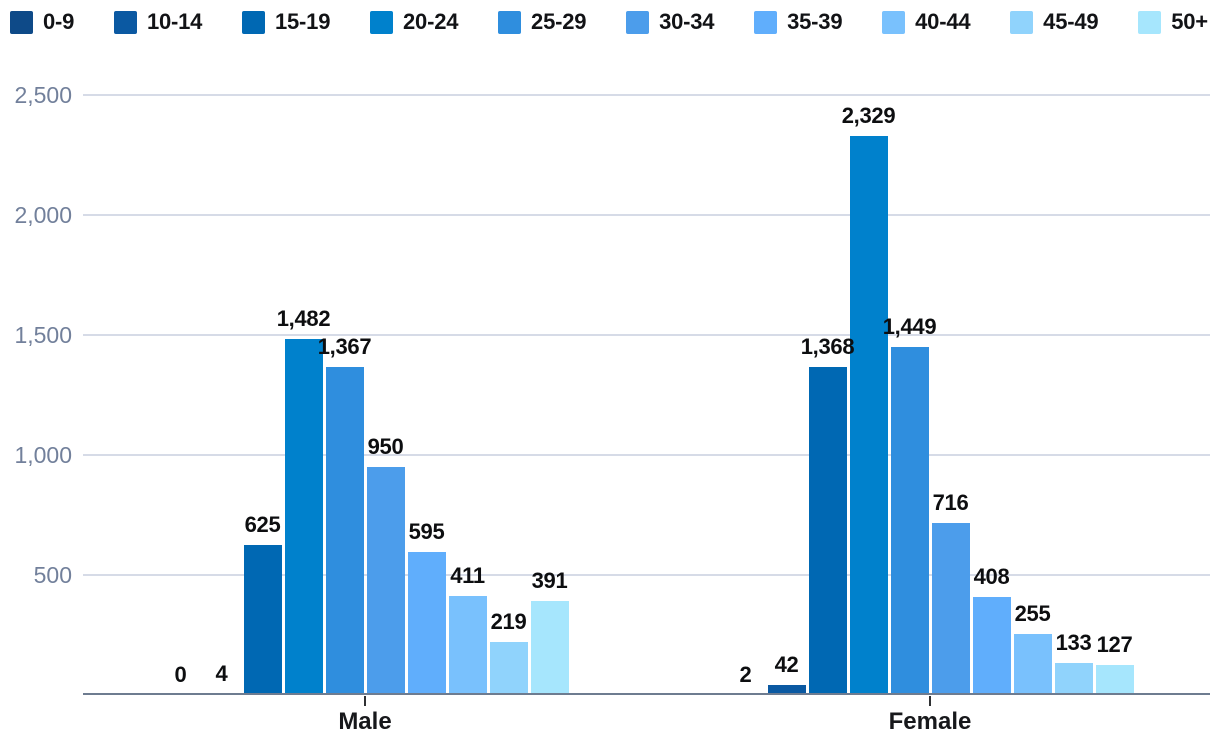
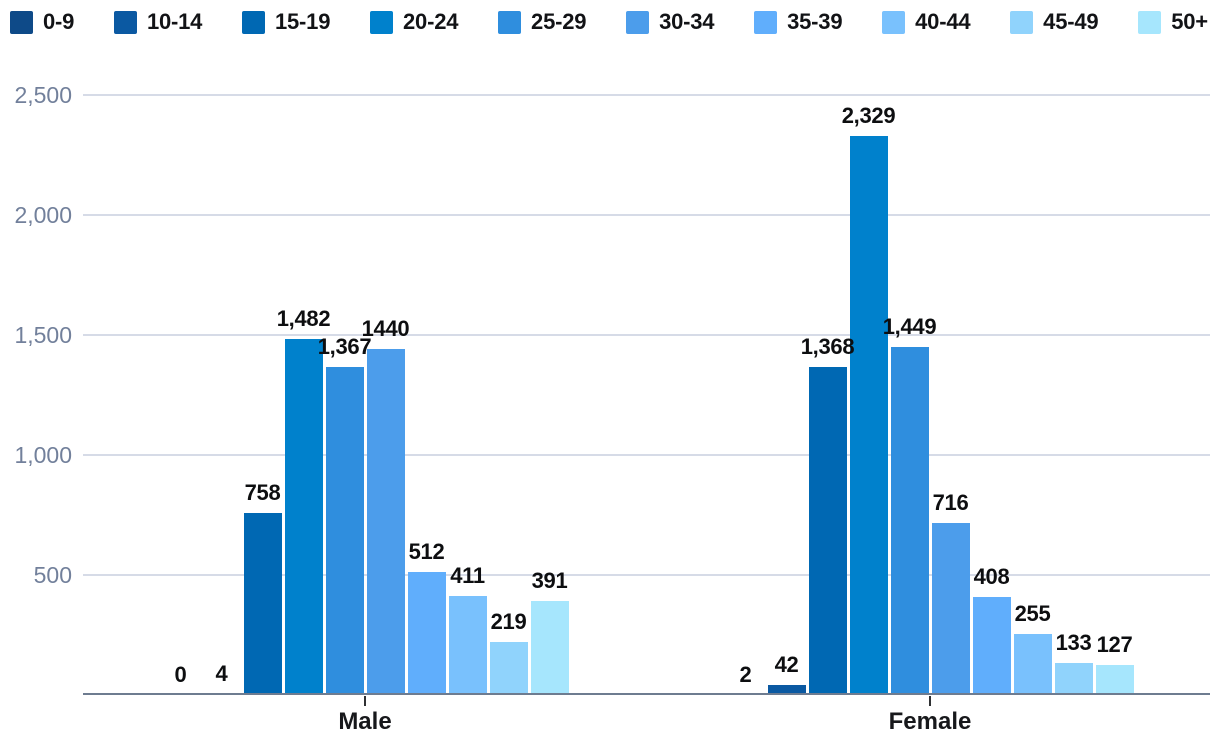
15-19/Male: 625 -> 758
30-34/Male: 950 -> 1440
35-39/Male: 595 -> 512
